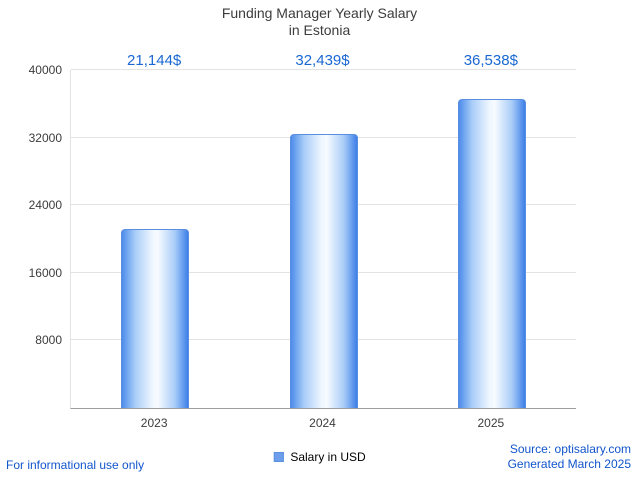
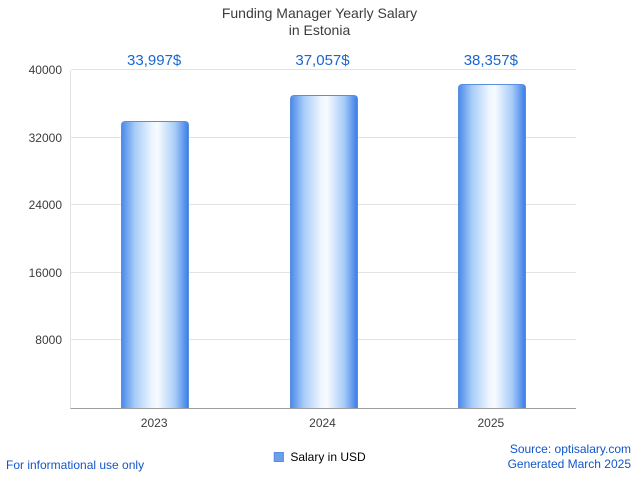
2023: 21,144 -> 33,997
2024: 32,439 -> 37,057
2025: 36,538 -> 38,357
